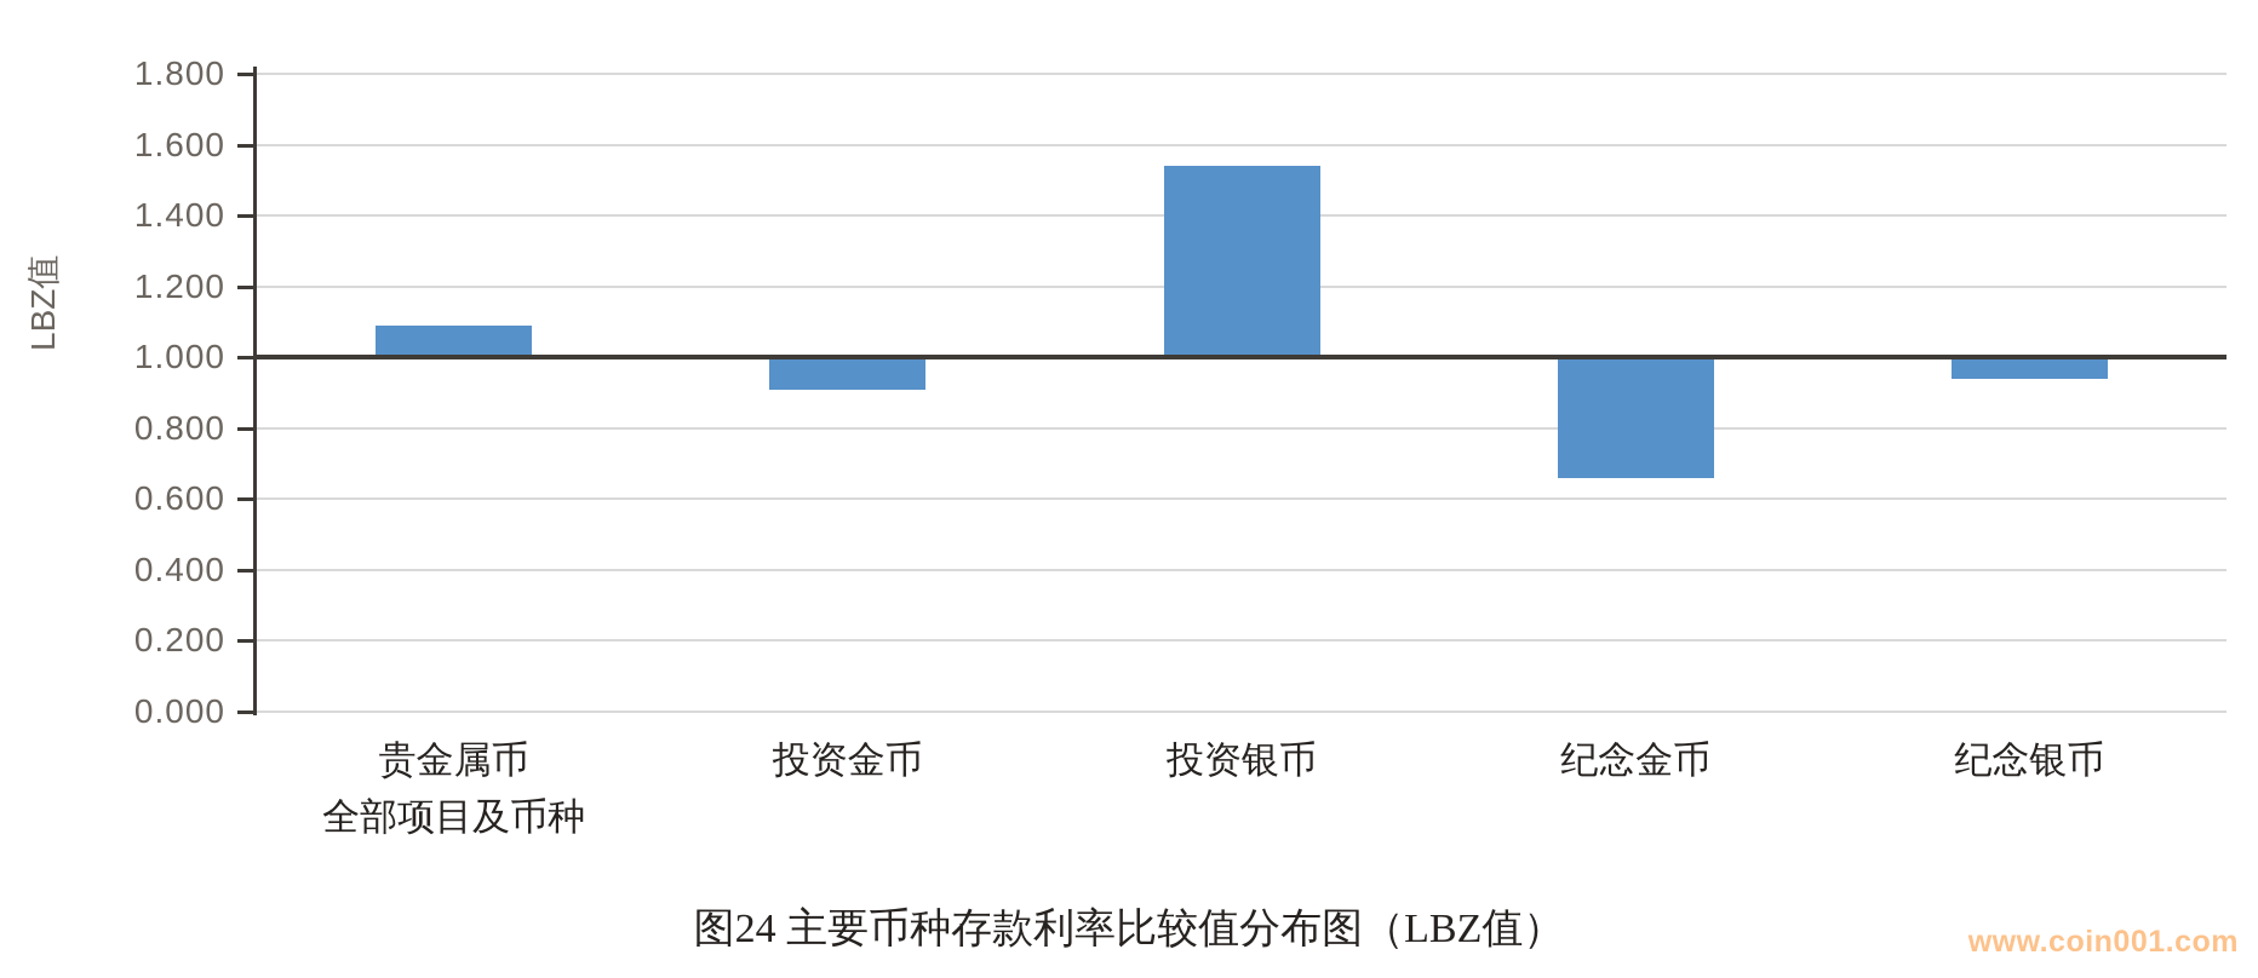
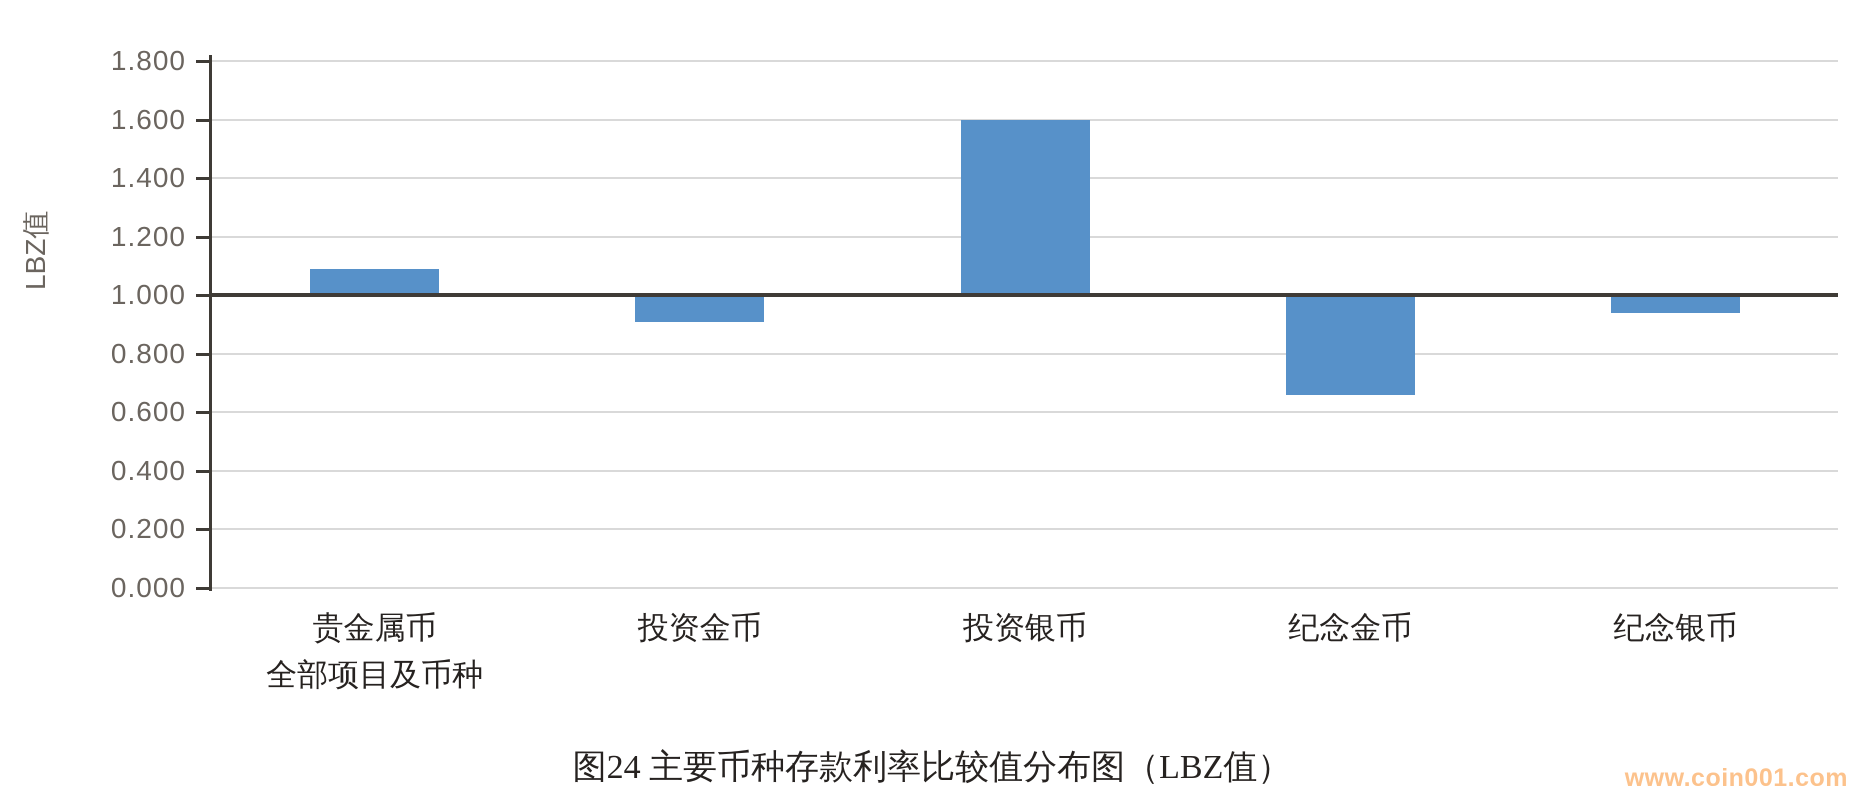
投资银币: 1.54 -> 1.60
